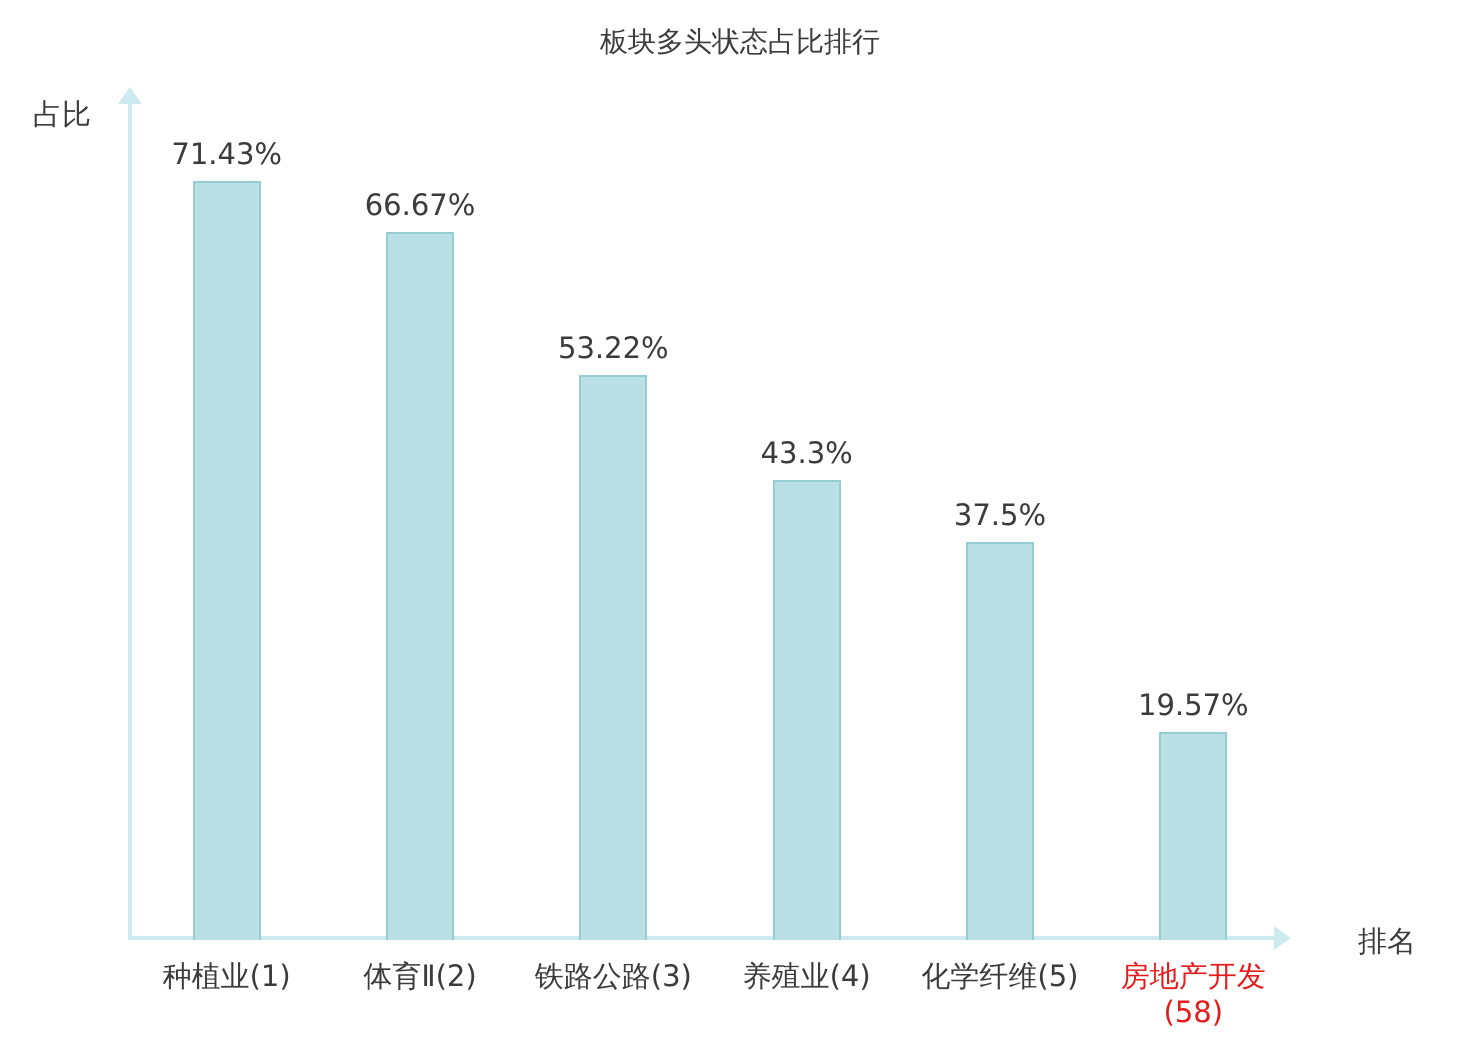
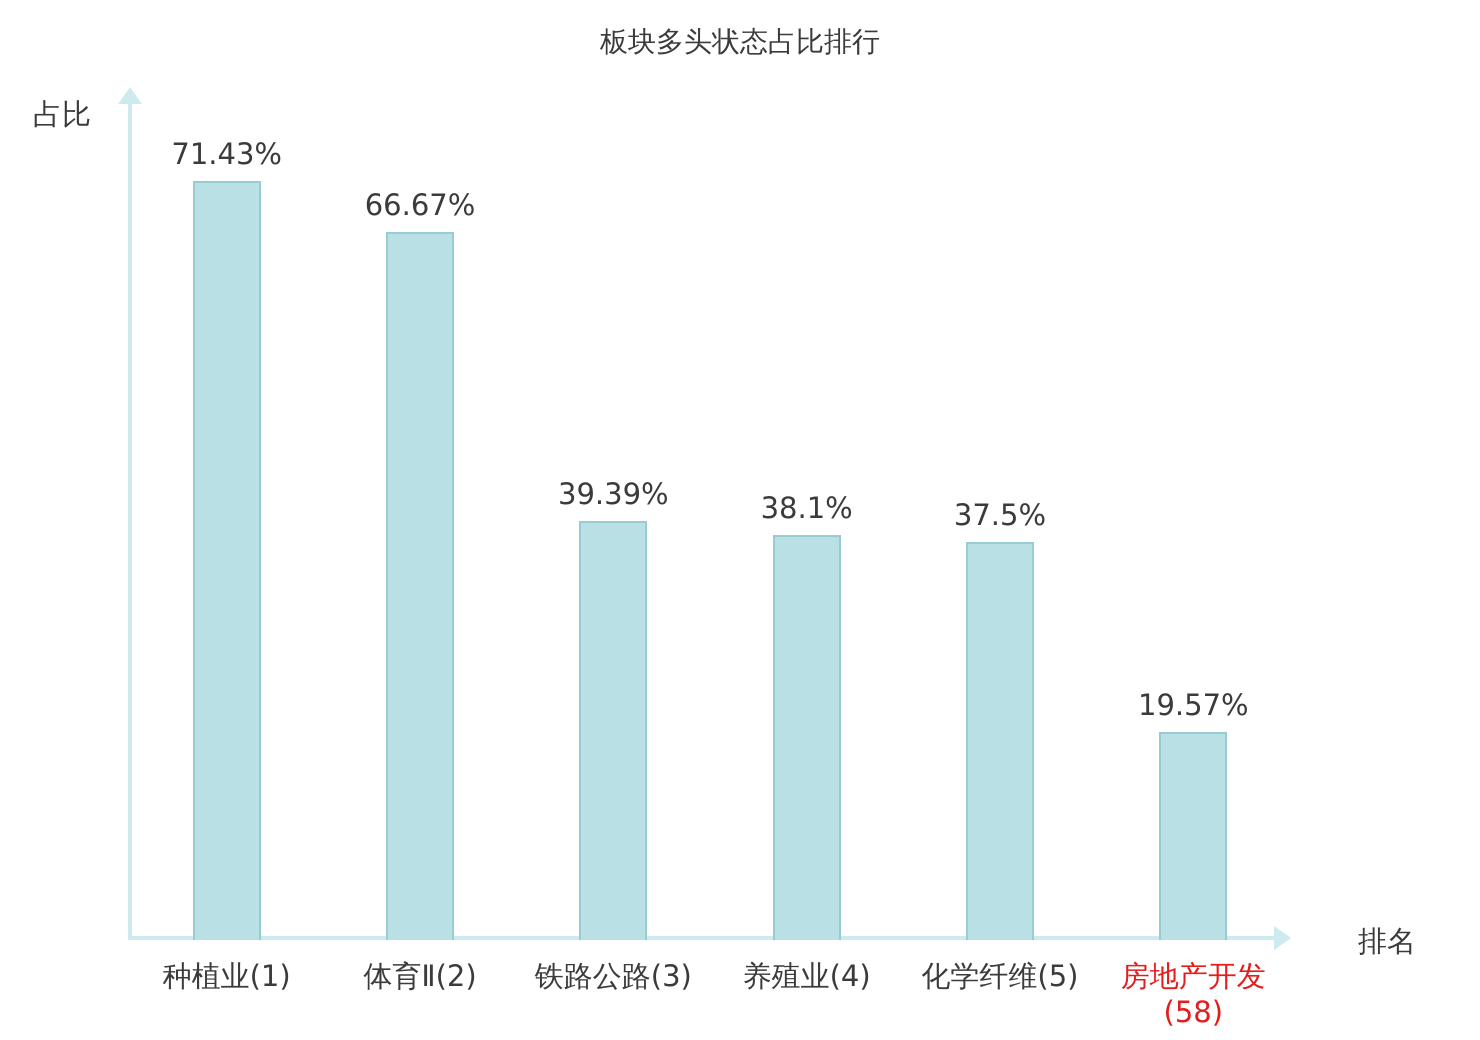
铁路公路(3): 53.22% -> 39.39%
养殖业(4): 43.3% -> 38.1%
